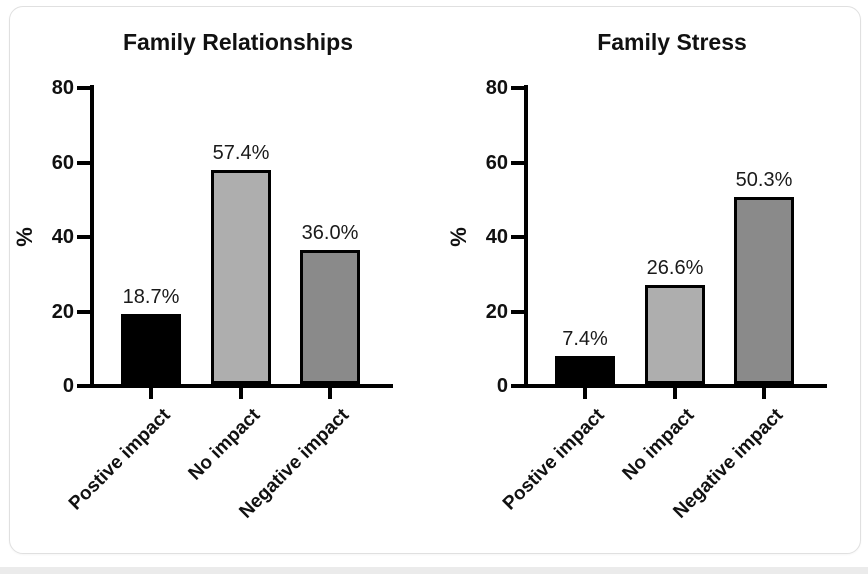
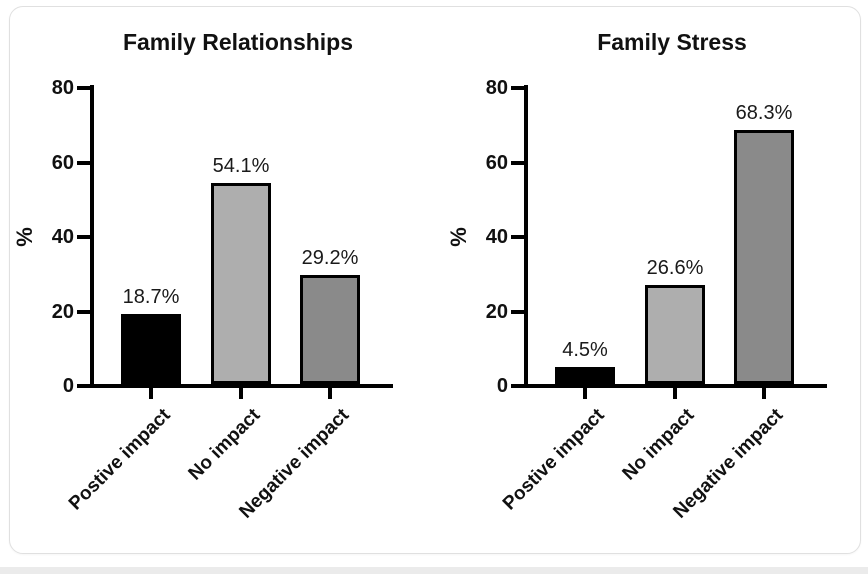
Family Relationships/No impact: 57.4% -> 54.1%
Family Relationships/Negative impact: 36.0% -> 29.2%
Family Stress/Postive impact: 7.4% -> 4.5%
Family Stress/Negative impact: 50.3% -> 68.3%
